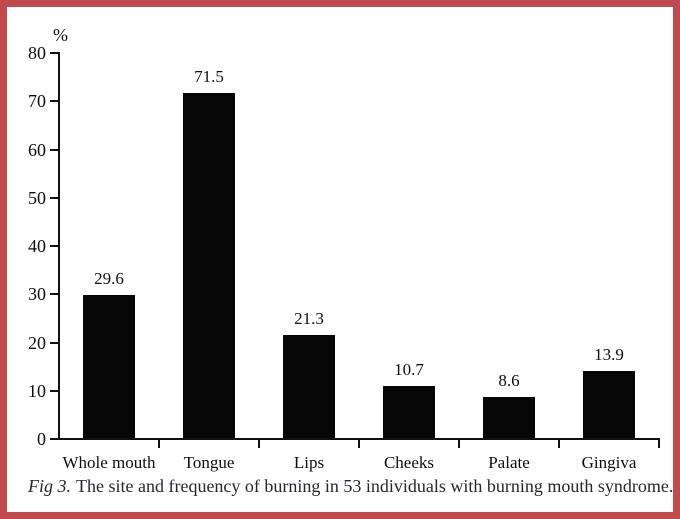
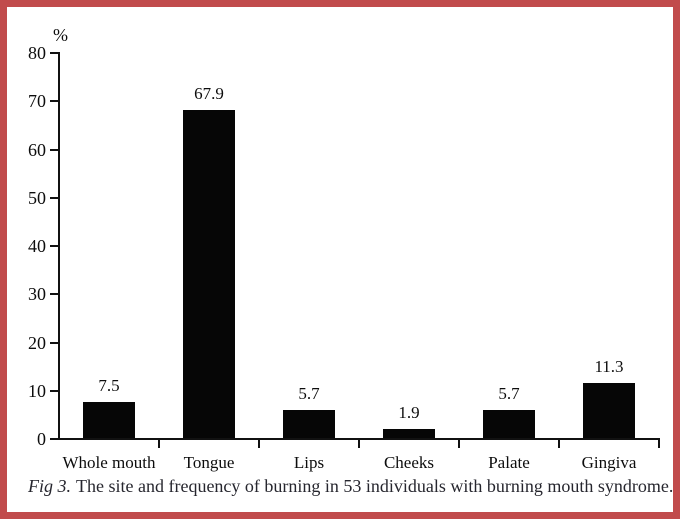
Whole mouth: 29.6 -> 7.5
Tongue: 71.5 -> 67.9
Lips: 21.3 -> 5.7
Cheeks: 10.7 -> 1.9
Palate: 8.6 -> 5.7
Gingiva: 13.9 -> 11.3
